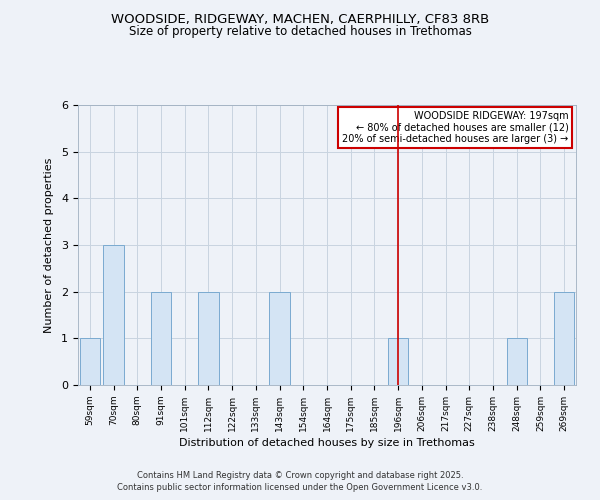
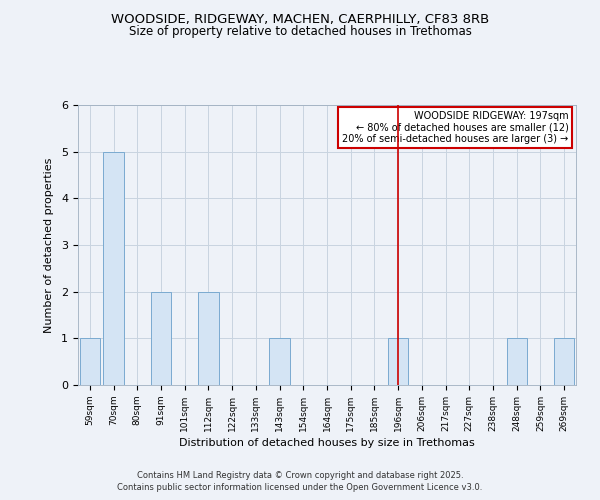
70sqm: 3 -> 5
143sqm: 2 -> 1
269sqm: 2 -> 1
